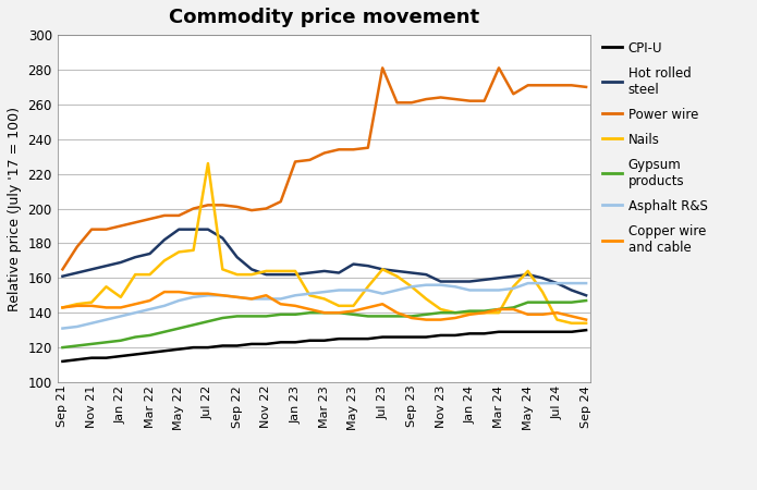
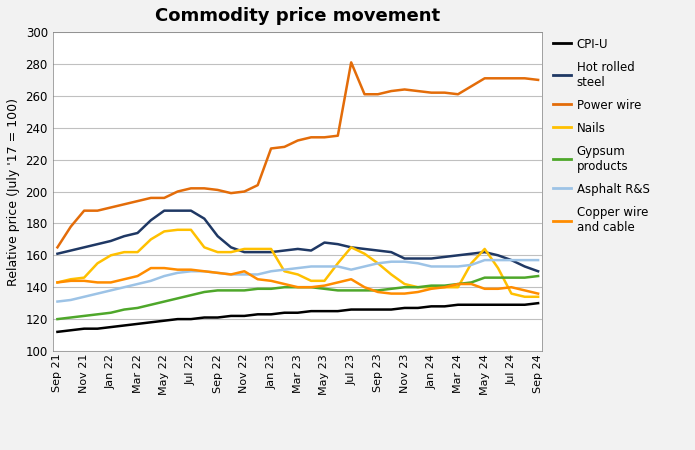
Nails/Jan 22: 149 -> 160
Nails/Jul 22: 226 -> 176
Power wire/Mar 24: 281 -> 261
